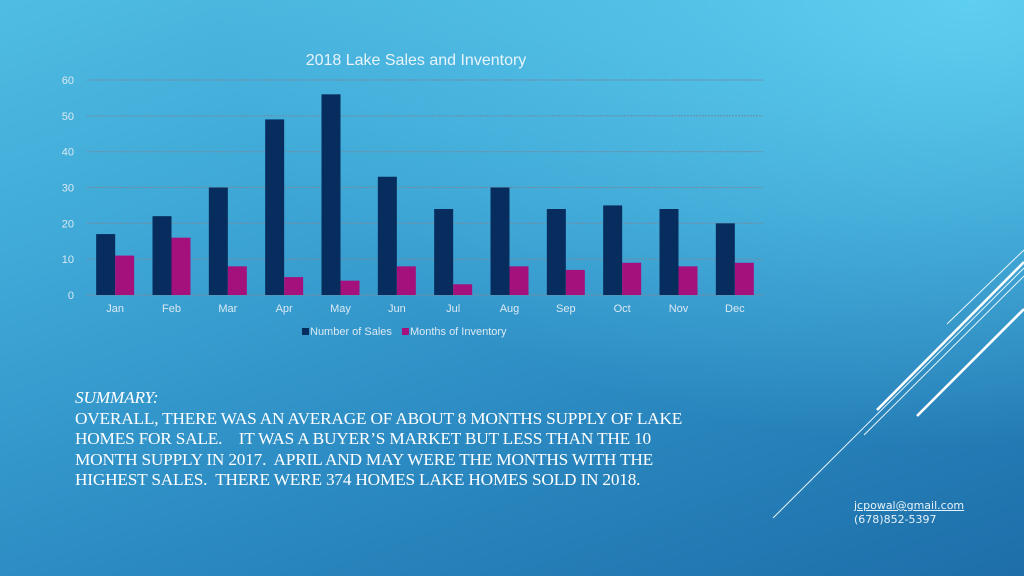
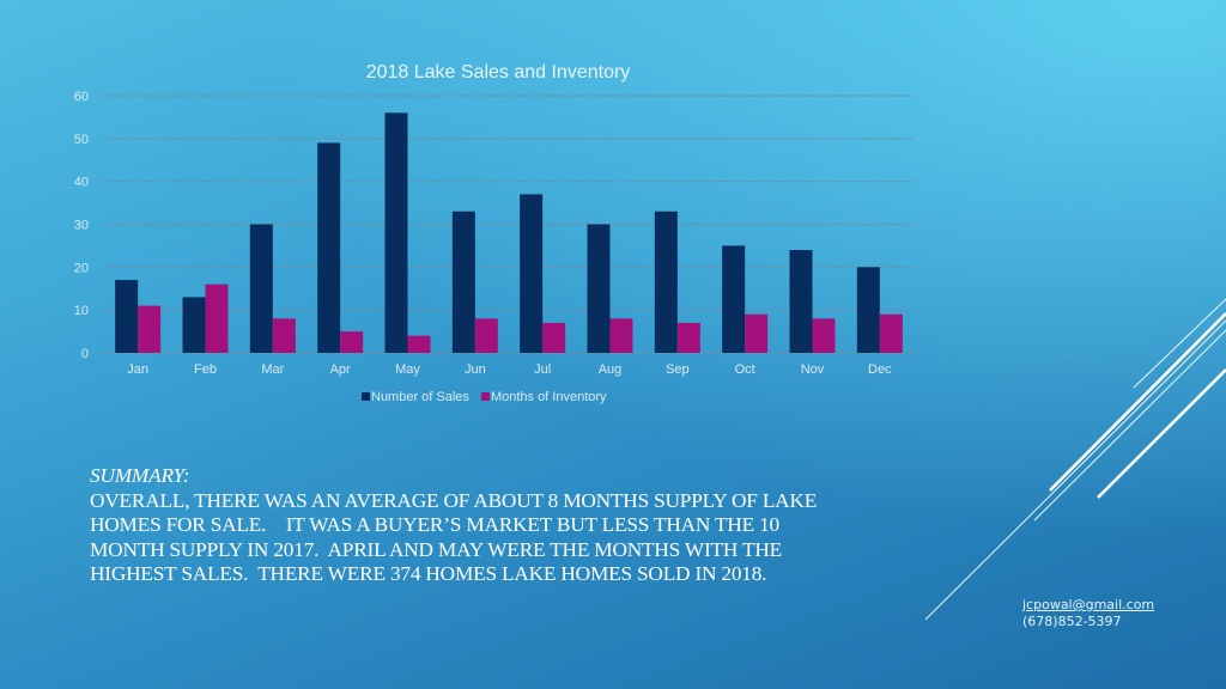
Number of Sales/Feb: 22 -> 13
Number of Sales/Jul: 24 -> 37
Months of Inventory/Jul: 3 -> 7
Number of Sales/Sep: 24 -> 33
